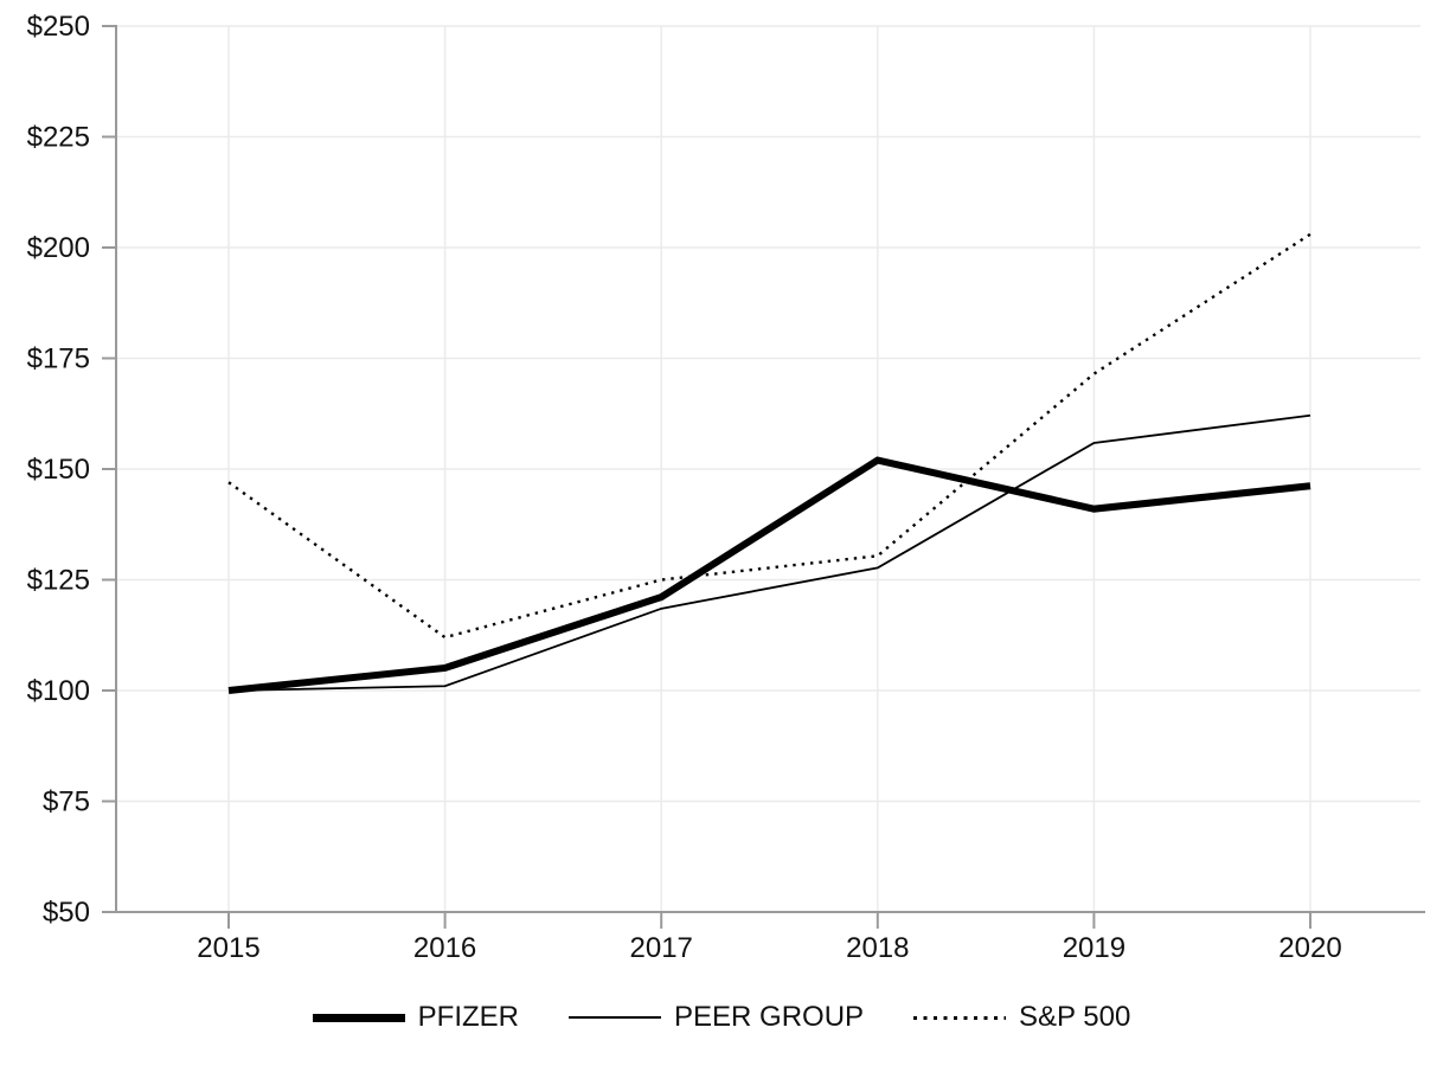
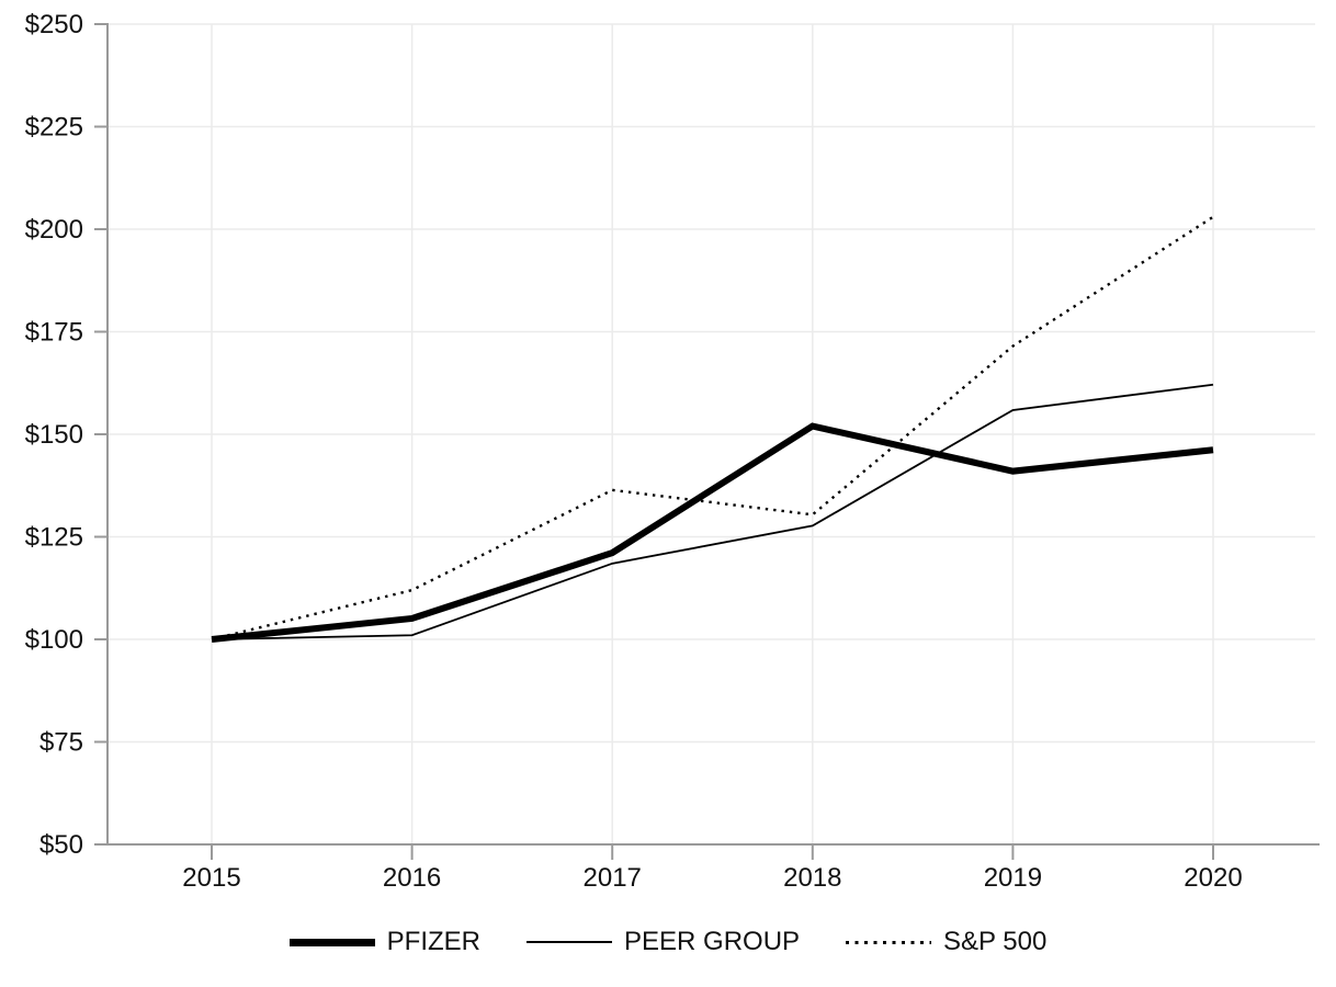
S&P 500/2015: $147 -> $100
S&P 500/2017: $125 -> $136
